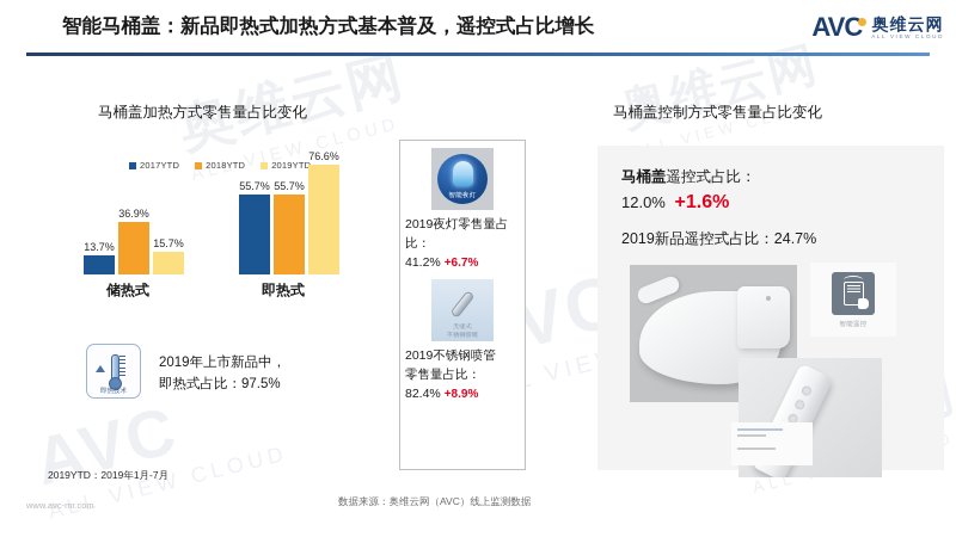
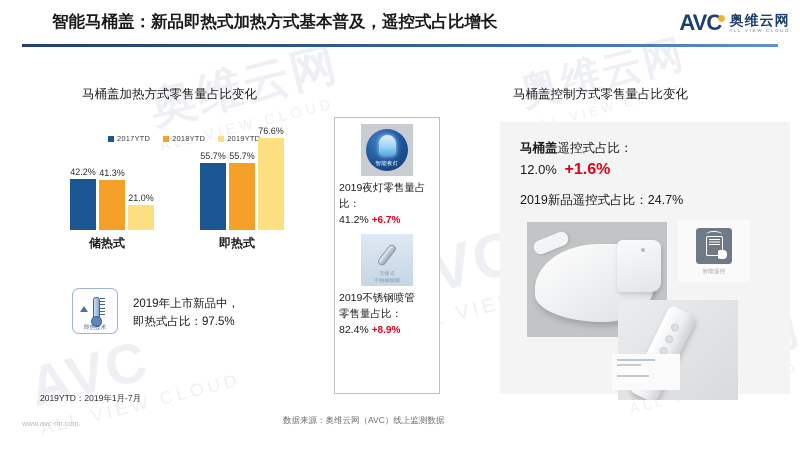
2017YTD/储热式: 13.7% -> 42.2%
2018YTD/储热式: 36.9% -> 41.3%
2019YTD/储热式: 15.7% -> 21.0%
